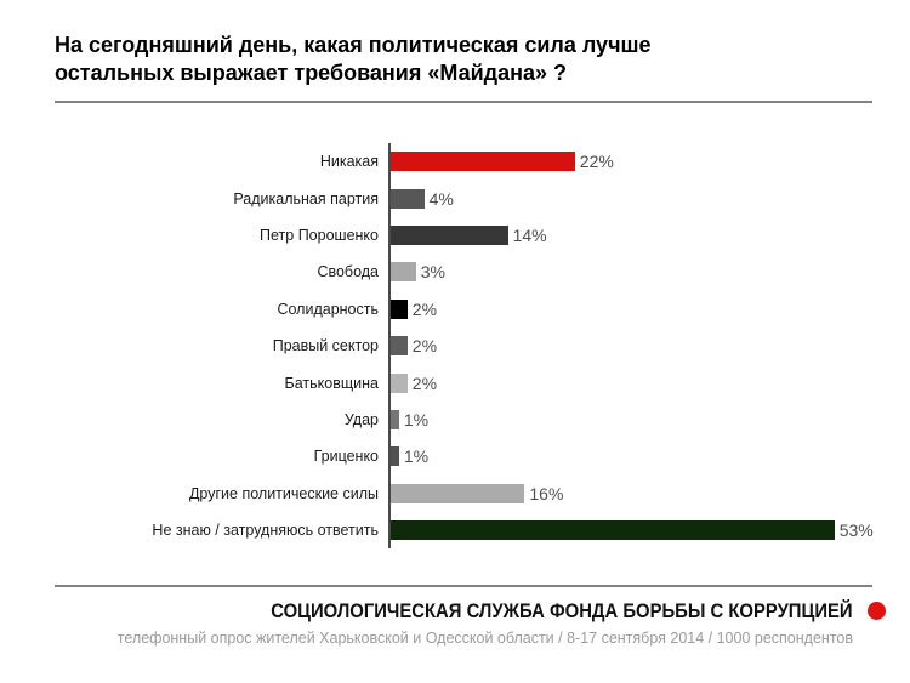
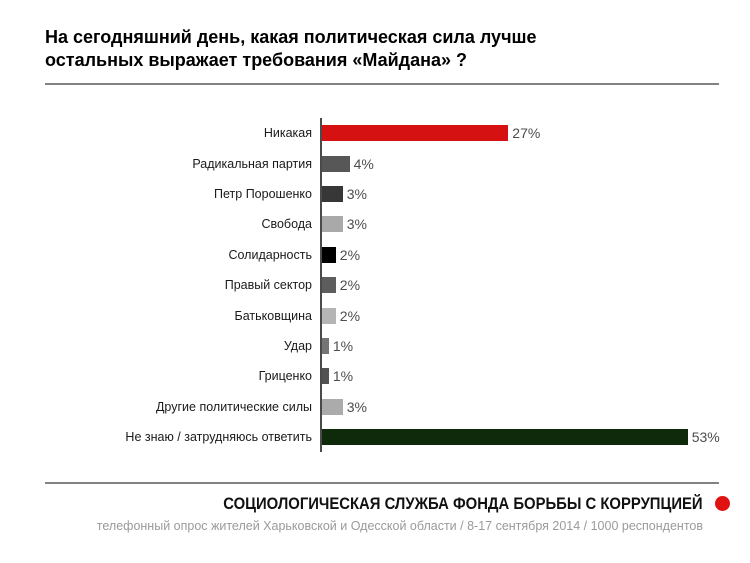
Никакая: 22% -> 27%
Петр Порошенко: 14% -> 3%
Другие политические силы: 16% -> 3%
